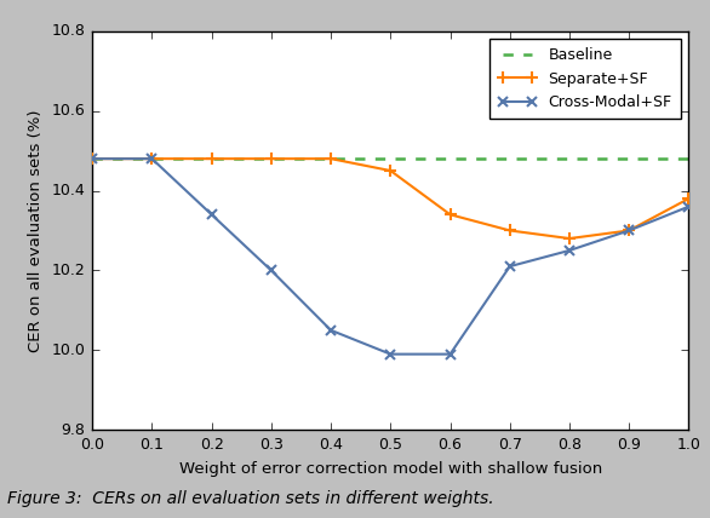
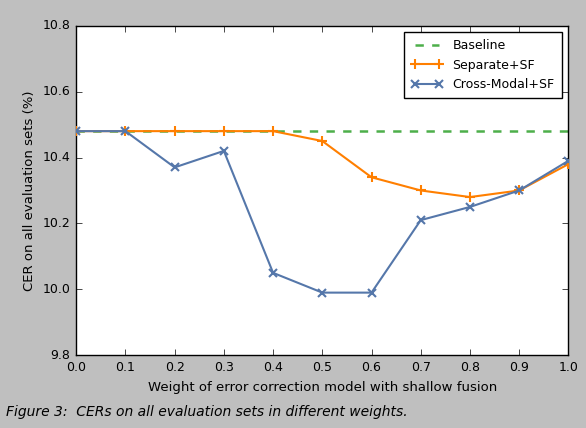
Cross-Modal+SF/0.2: 10.34 -> 10.37
Cross-Modal+SF/0.3: 10.20 -> 10.42
Cross-Modal+SF/1.0: 10.36 -> 10.39
